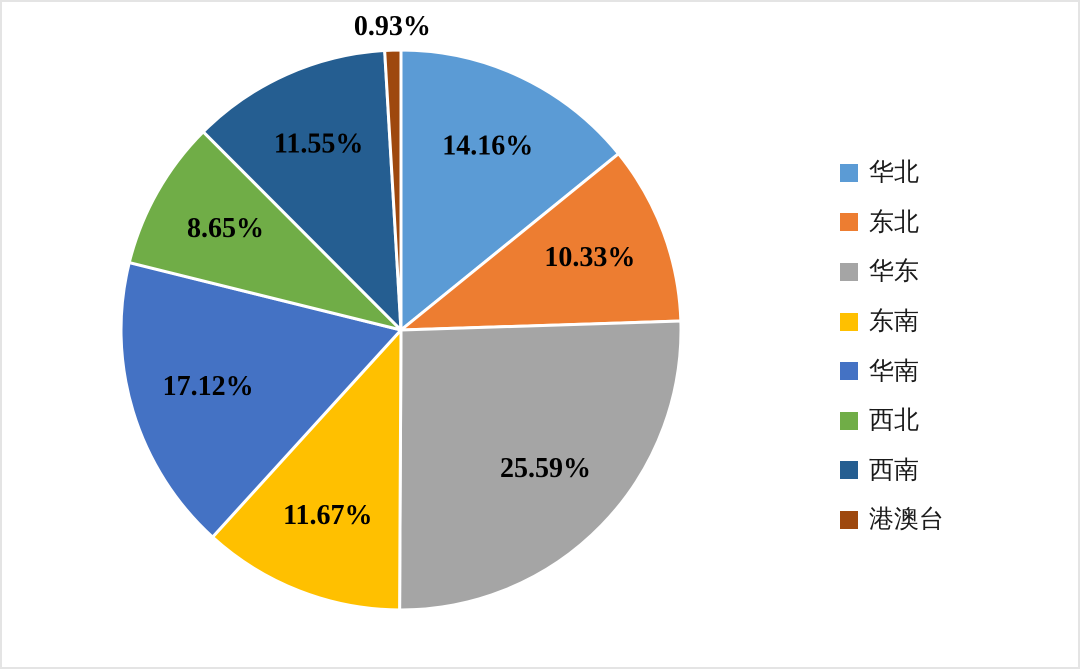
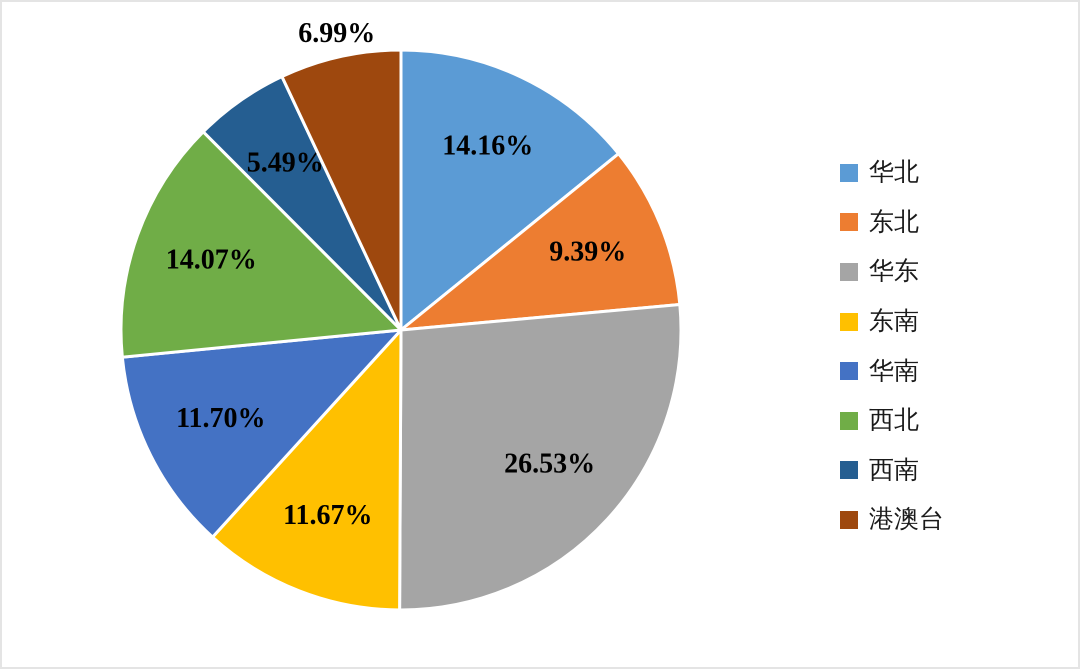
东北: 10.33% -> 9.39%
华东: 25.59% -> 26.53%
华南: 17.12% -> 11.70%
西北: 8.65% -> 14.07%
西南: 11.55% -> 5.49%
港澳台: 0.93% -> 6.99%
